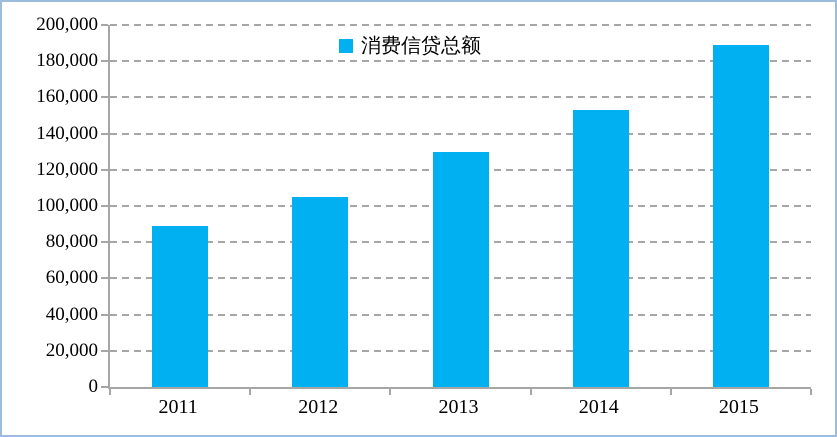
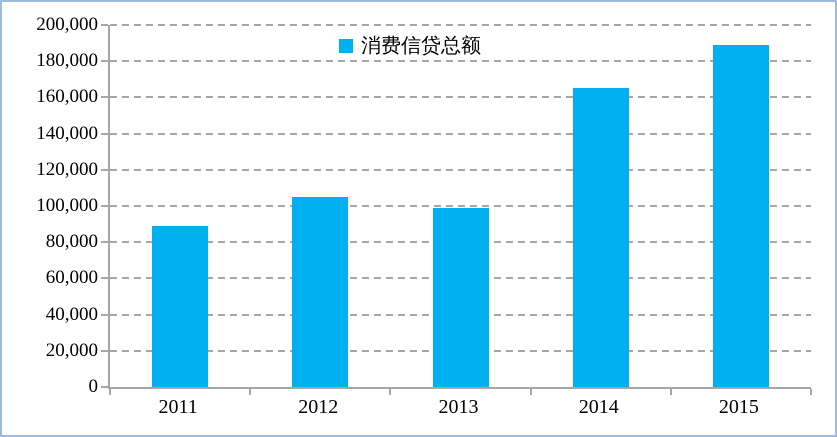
2013: 130000 -> 99000
2014: 153000 -> 165000
